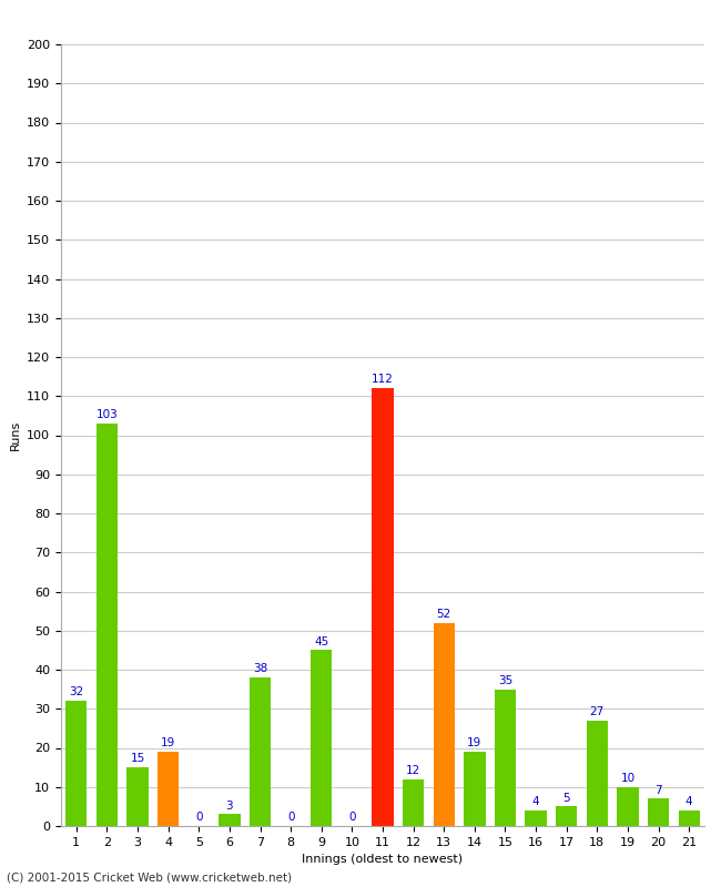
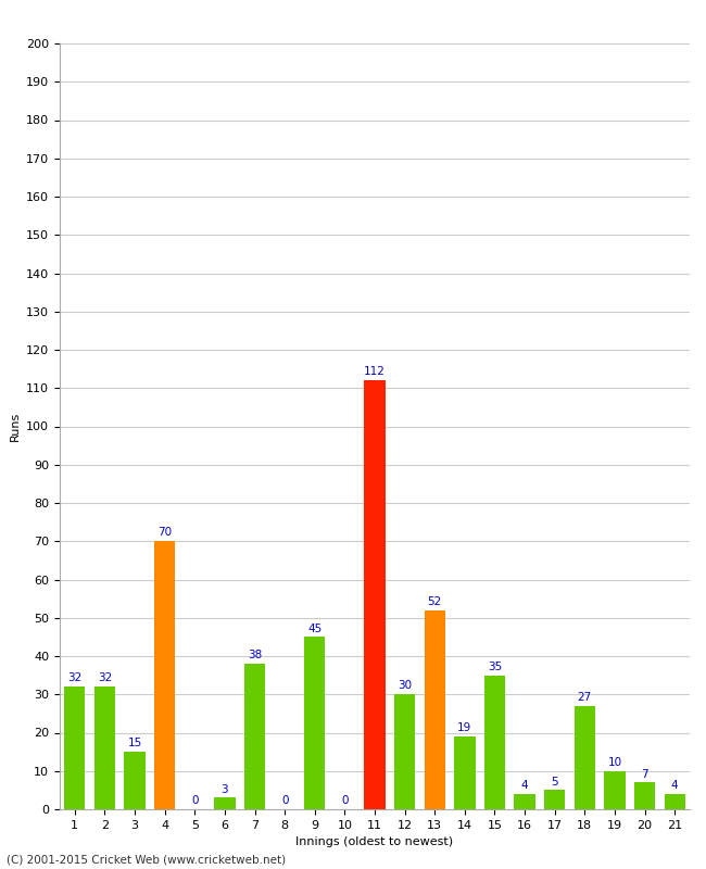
2: 103 -> 32
4: 19 -> 70
12: 12 -> 30
